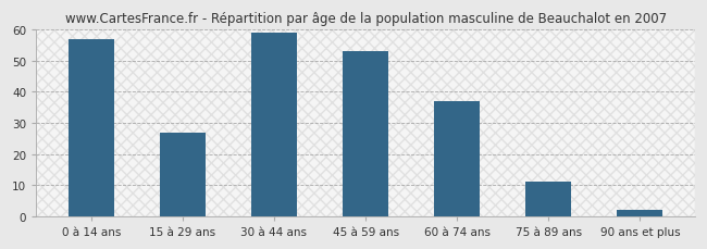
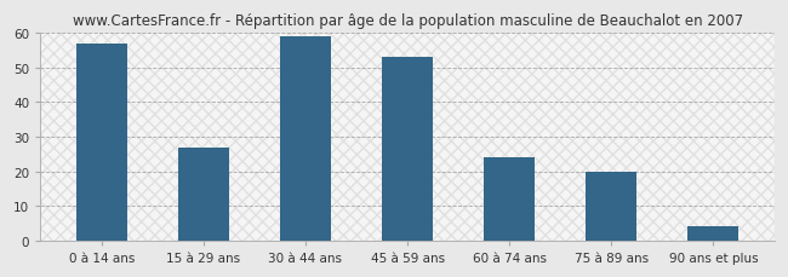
60 à 74 ans: 37 -> 24
75 à 89 ans: 11 -> 20
90 ans et plus: 2 -> 4
